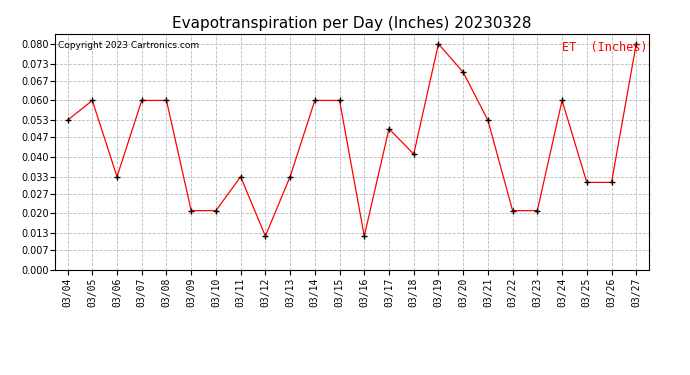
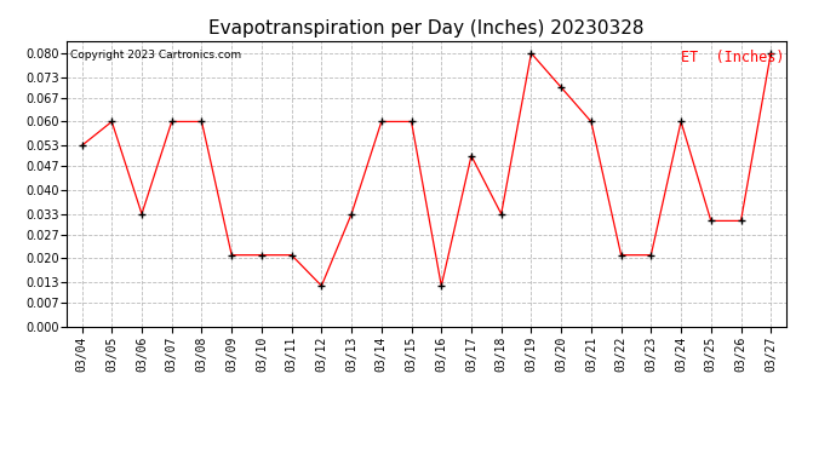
03/11: 0.033 -> 0.021
03/18: 0.041 -> 0.033
03/21: 0.053 -> 0.060
